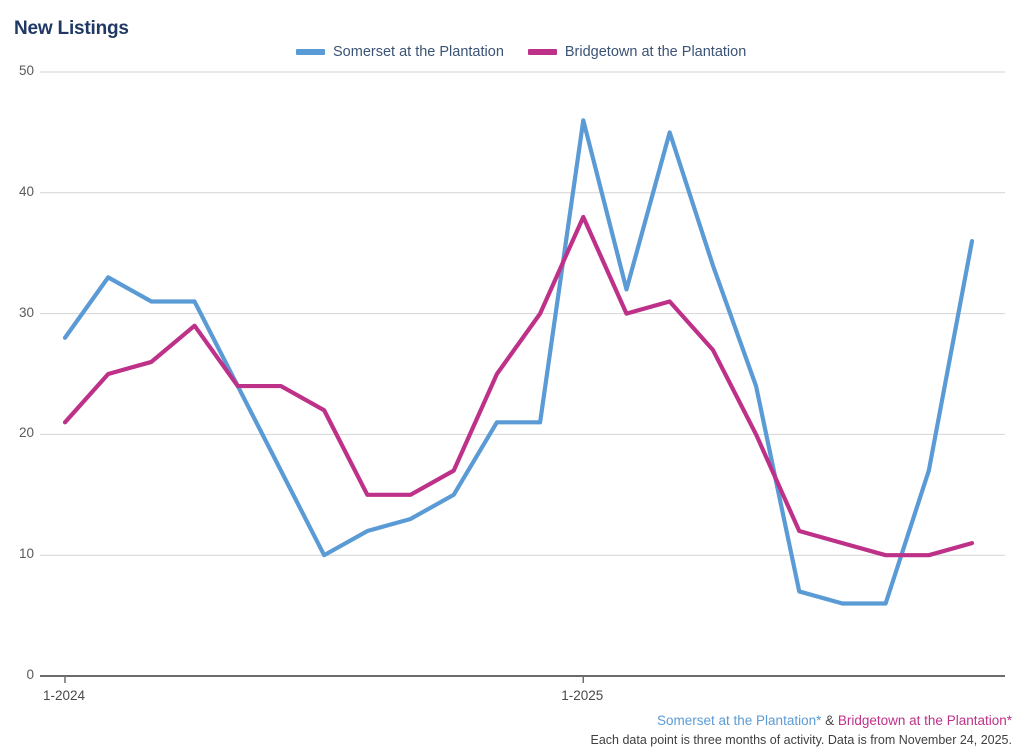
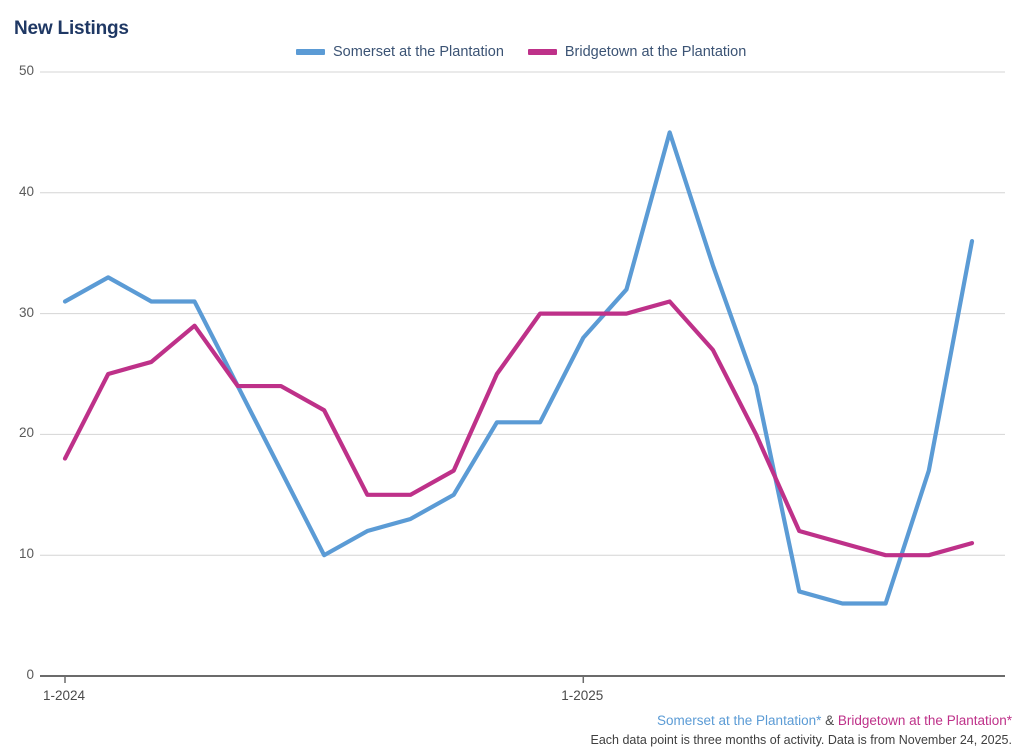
Somerset at the Plantation/1-2024: 28 -> 31
Bridgetown at the Plantation/1-2024: 21 -> 18
Somerset at the Plantation/1-2025: 46 -> 28
Bridgetown at the Plantation/1-2025: 38 -> 30
